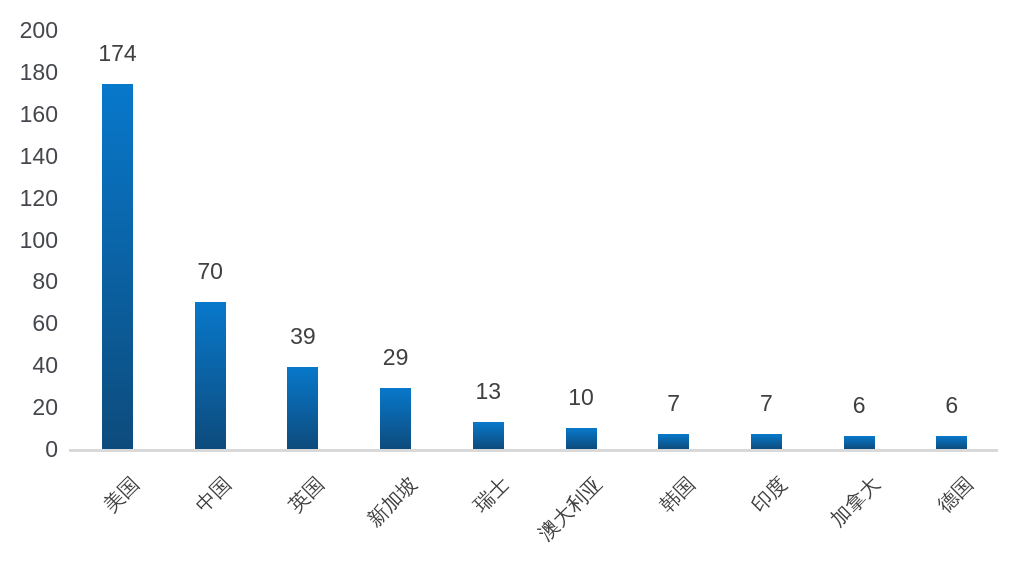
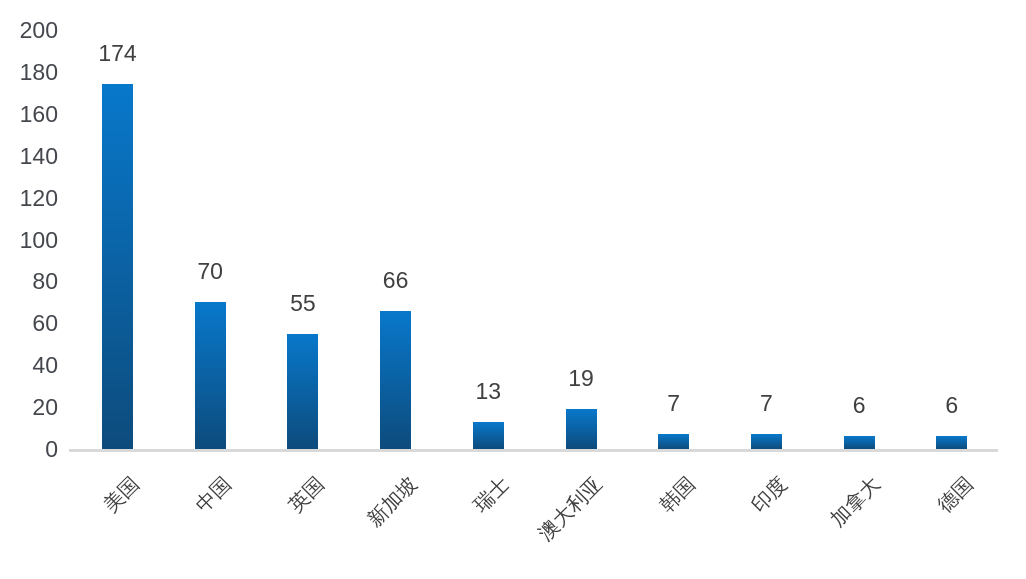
英国: 39 -> 55
新加坡: 29 -> 66
澳大利亚: 10 -> 19
